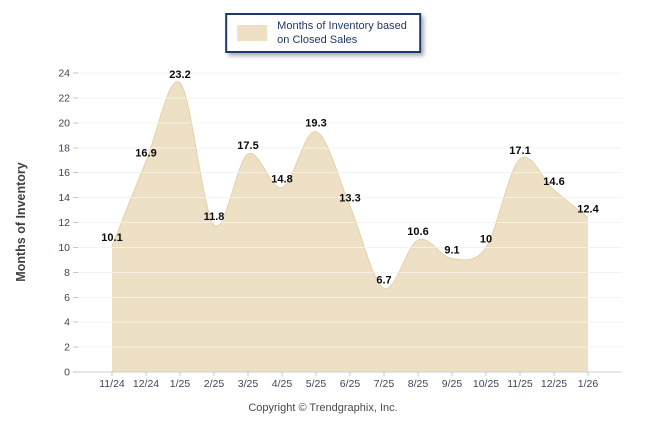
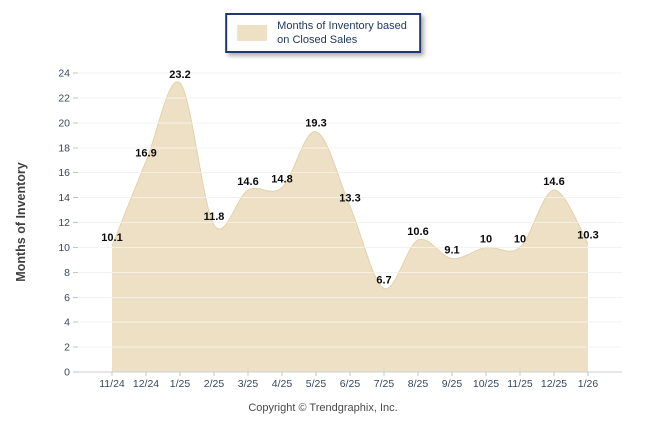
3/25: 17.5 -> 14.6
11/25: 17.1 -> 10
1/26: 12.4 -> 10.3
